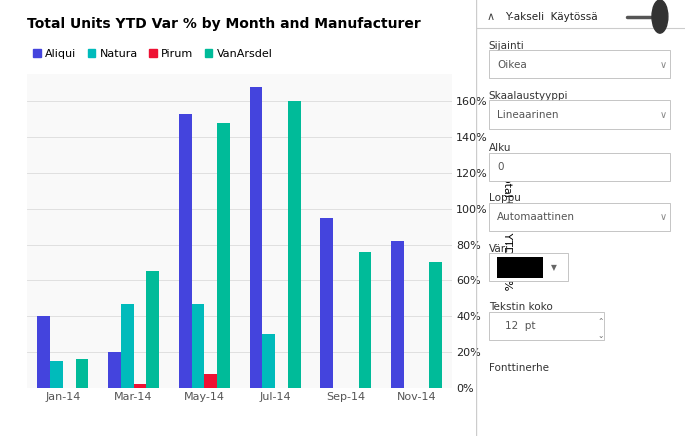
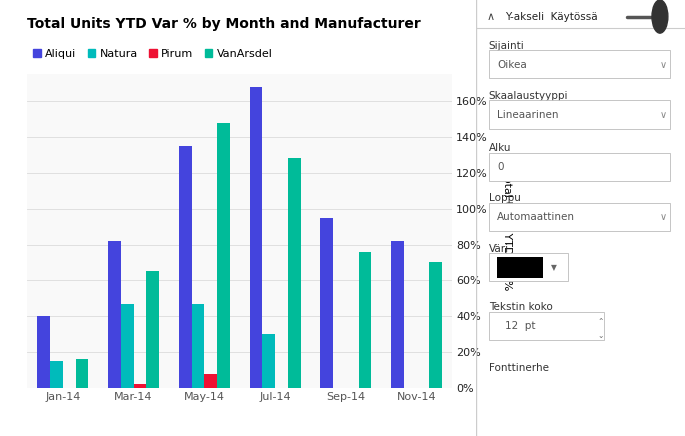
Aliqui/Mar-14: 20% -> 82%
Aliqui/May-14: 153% -> 135%
VanArsdel/Jul-14: 160% -> 128%
